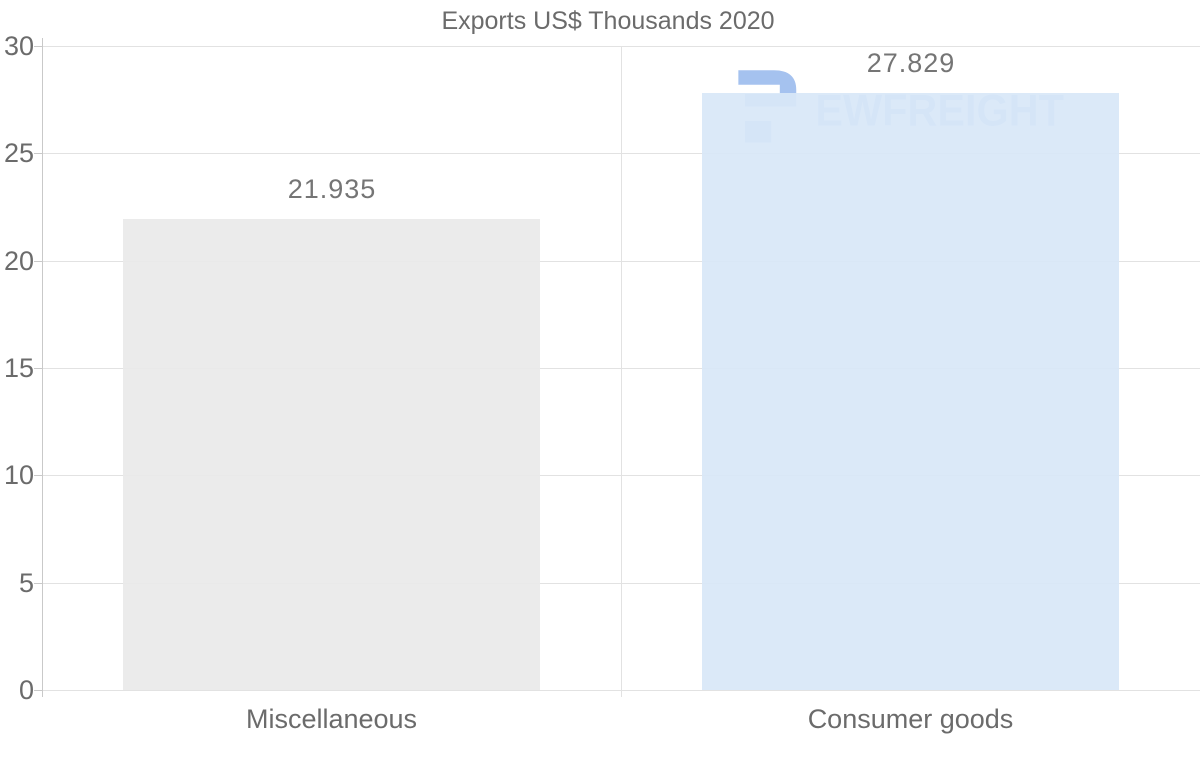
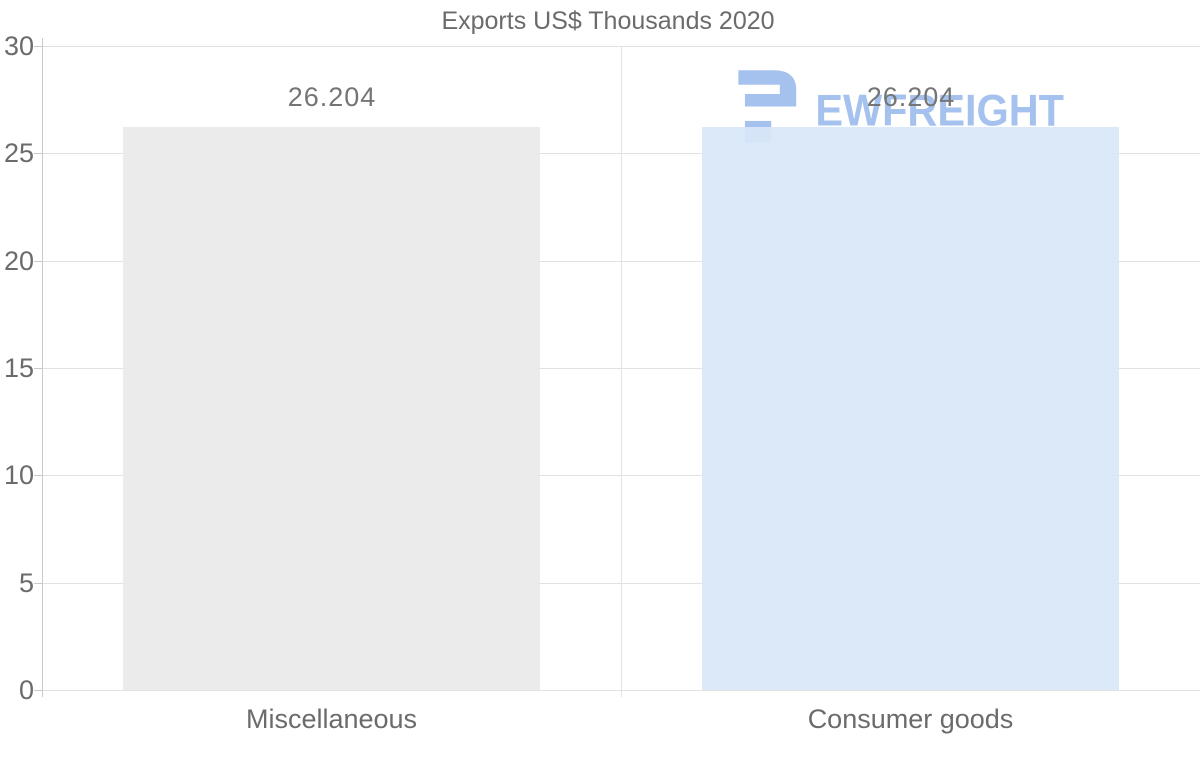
Miscellaneous: 21.935 -> 26.204
Consumer goods: 27.829 -> 26.204
